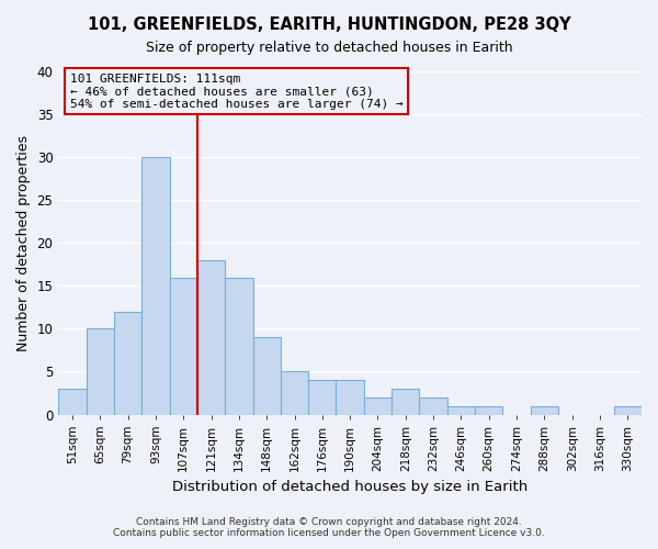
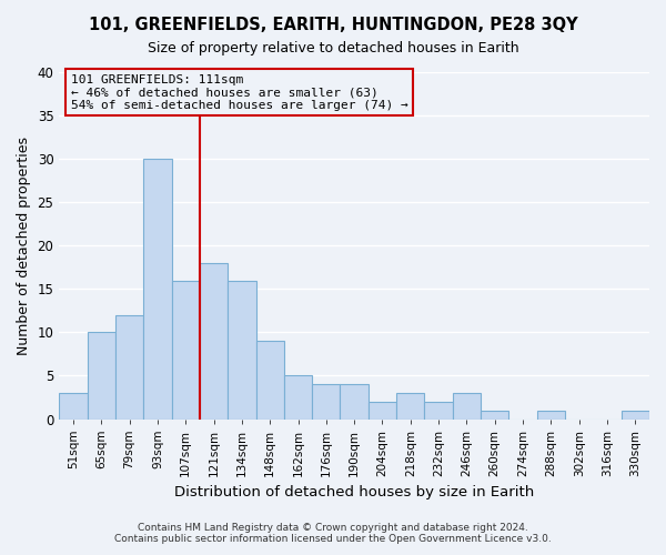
246sqm: 1 -> 3
